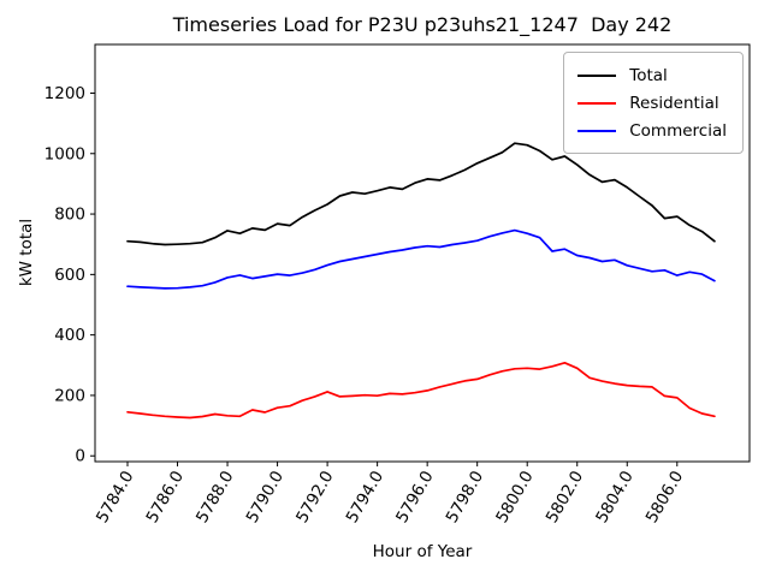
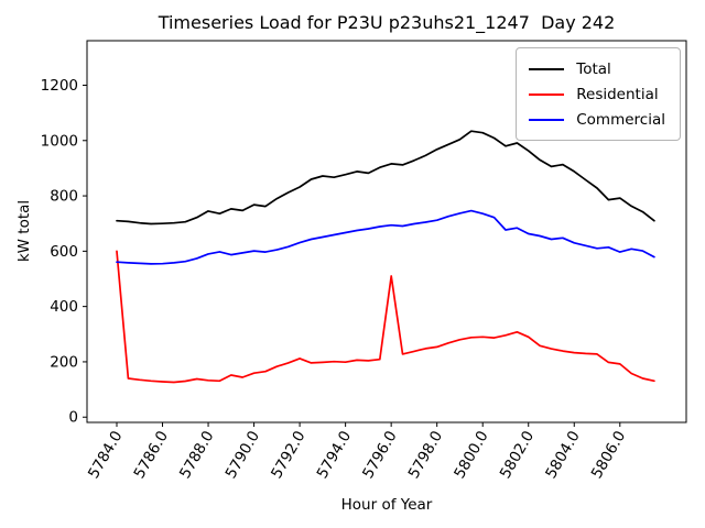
Residential/5784.0: 140 -> 600
Residential/5796.0: 220 -> 510
